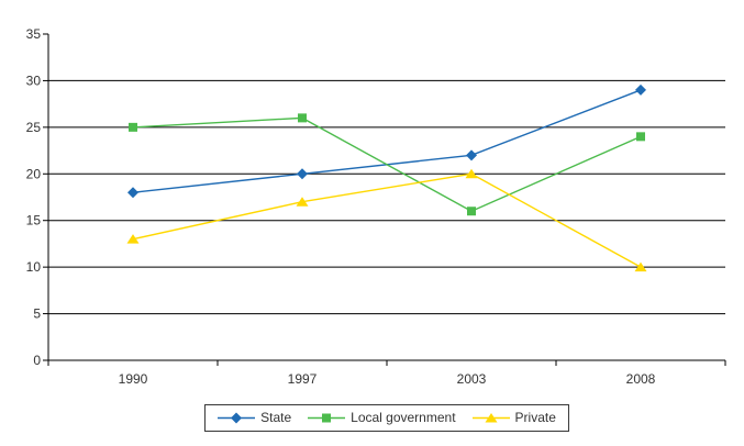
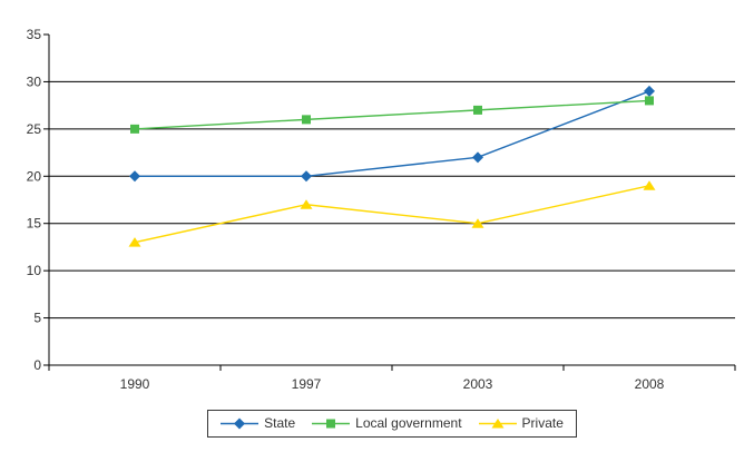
State/1990: 18 -> 20
Local government/2003: 16 -> 27
Private/2003: 20 -> 15
Local government/2008: 24 -> 28
Private/2008: 10 -> 19
